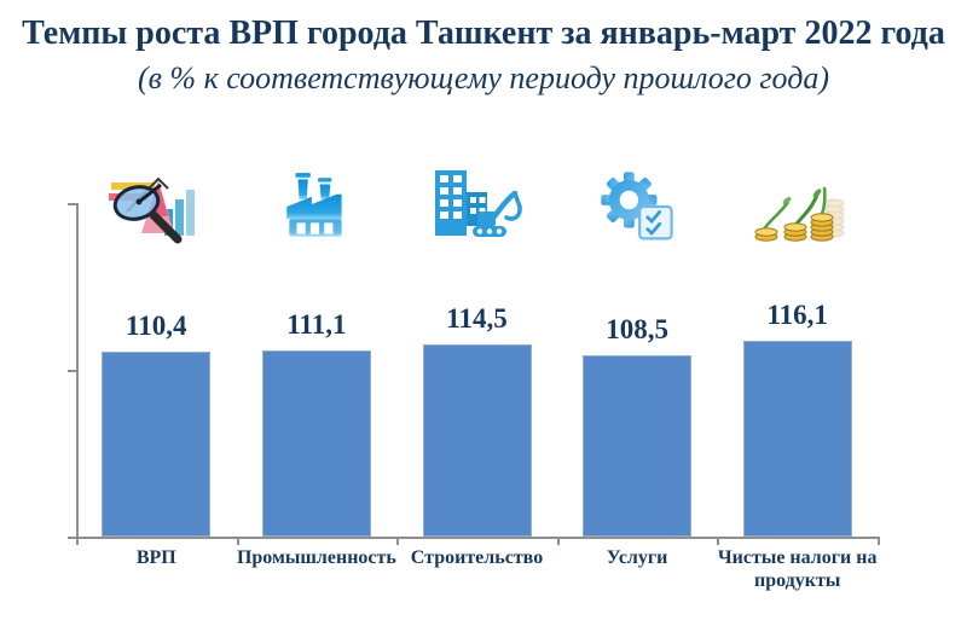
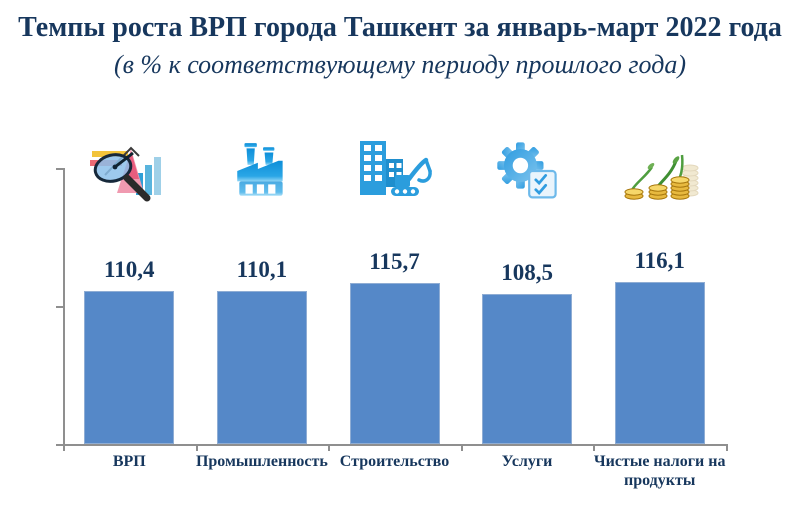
Промышленность: 111,1 -> 110,1
Строительство: 114,5 -> 115,7
